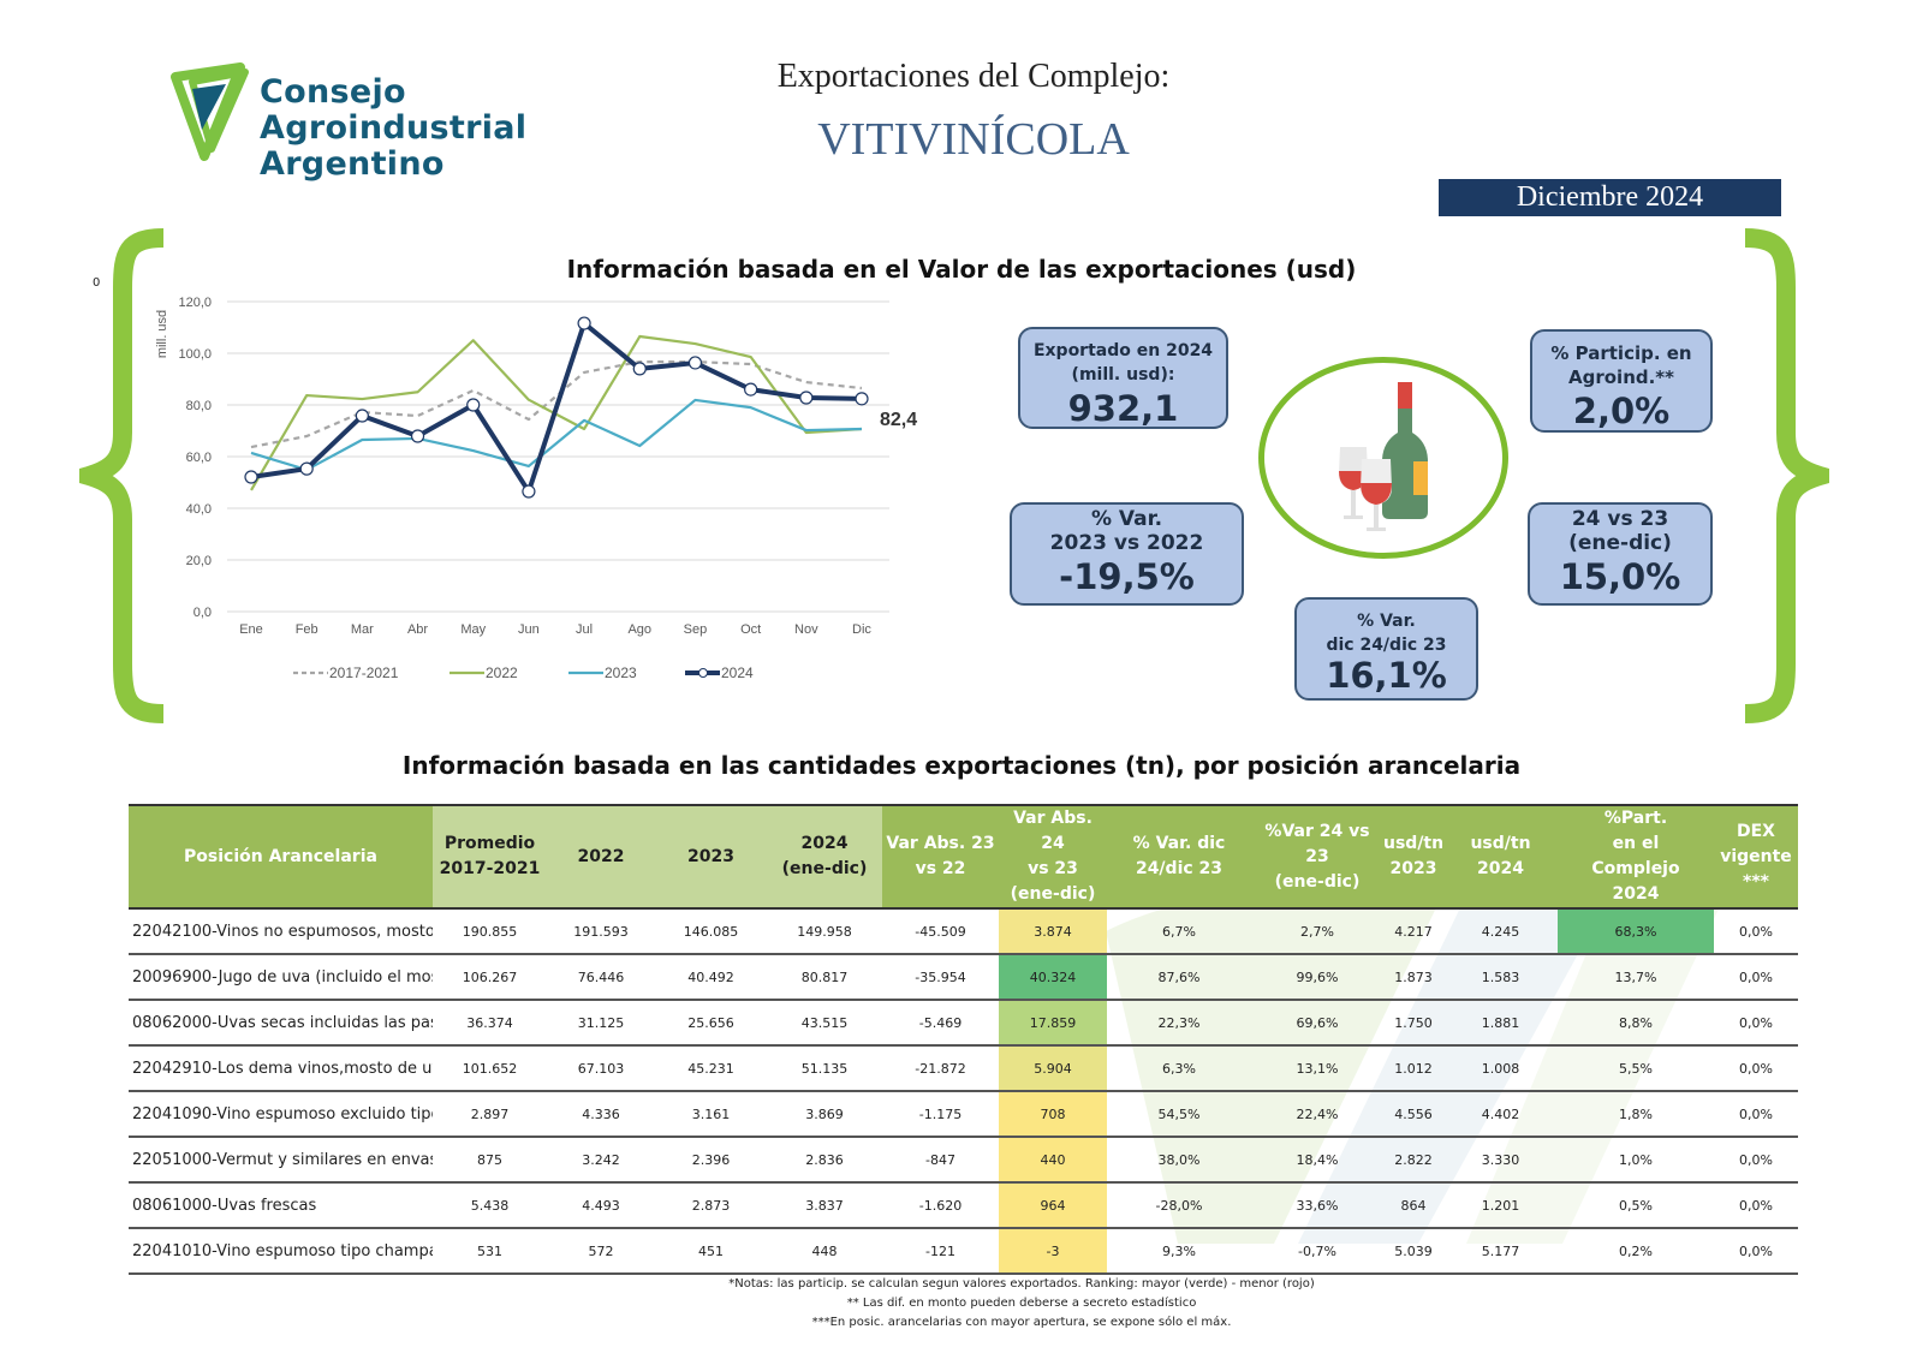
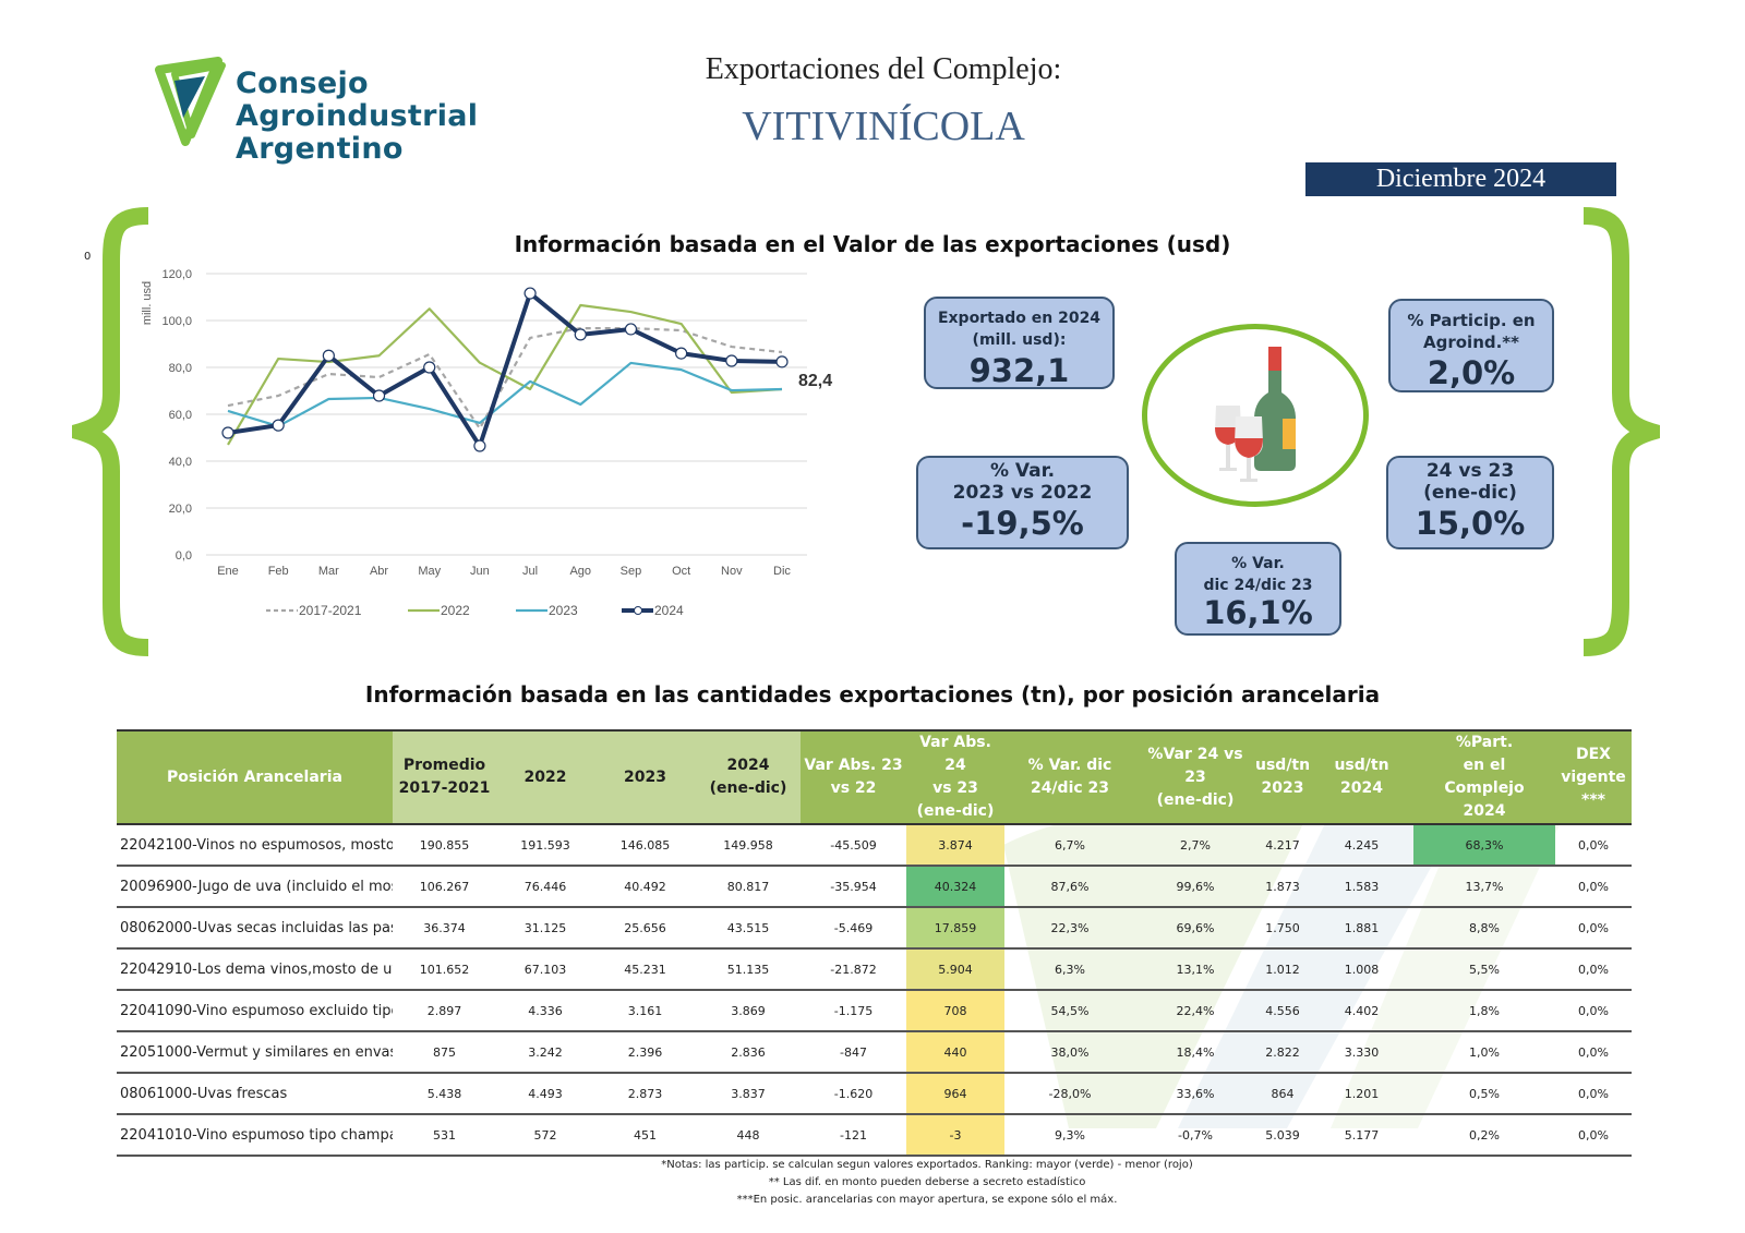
2024/Mar: 76 -> 85
2017-2021/Jun: 74 -> 54
